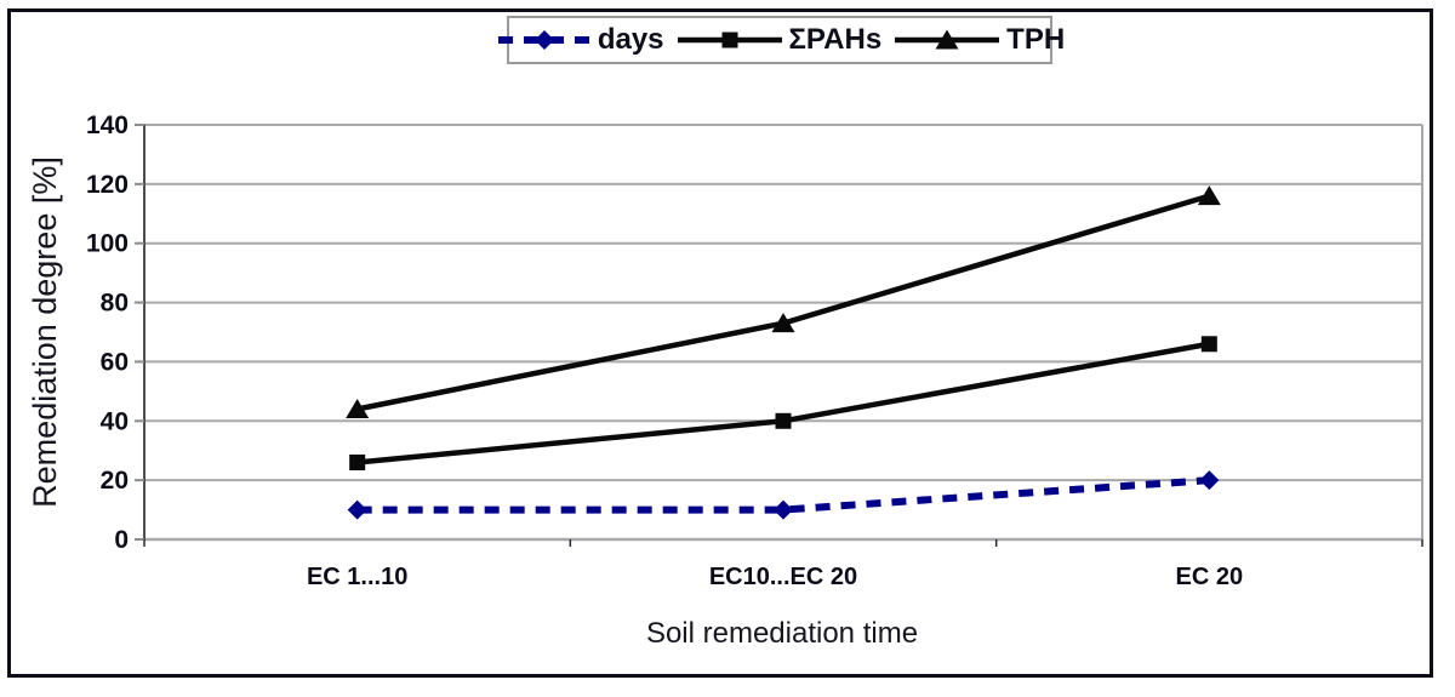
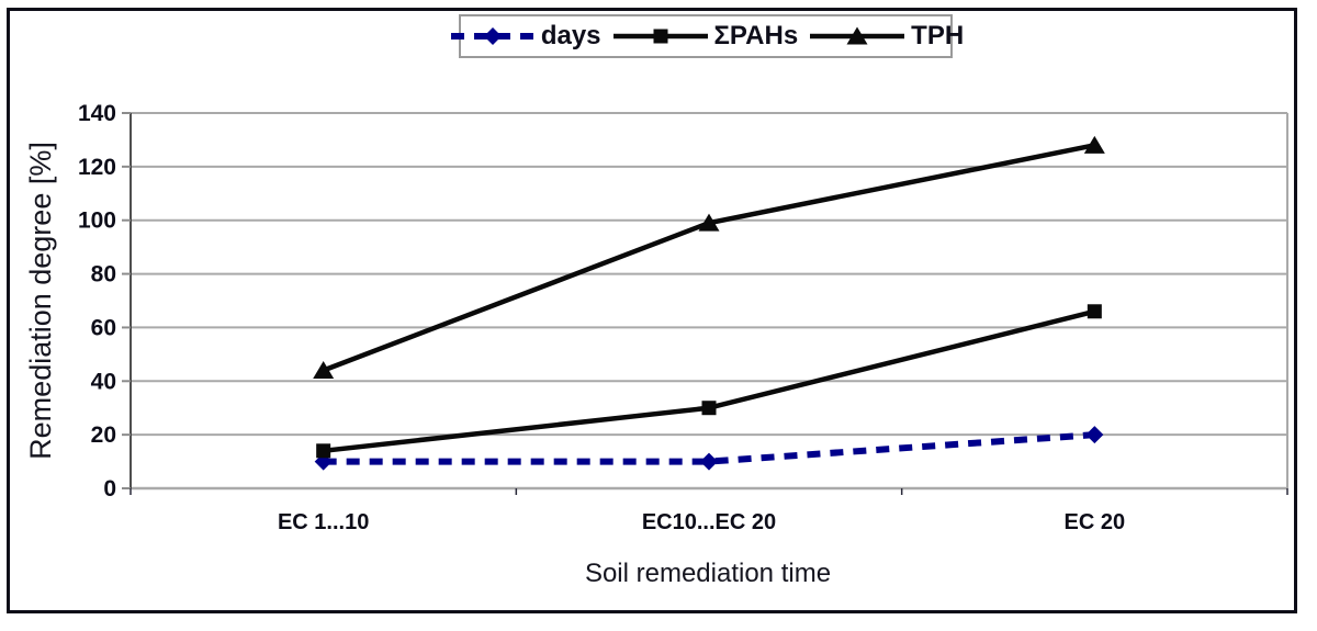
ΣPAHs/EC 1...10: 26 -> 14
ΣPAHs/EC10...EC 20: 40 -> 30
TPH/EC10...EC 20: 73 -> 99
TPH/EC 20: 116 -> 128
